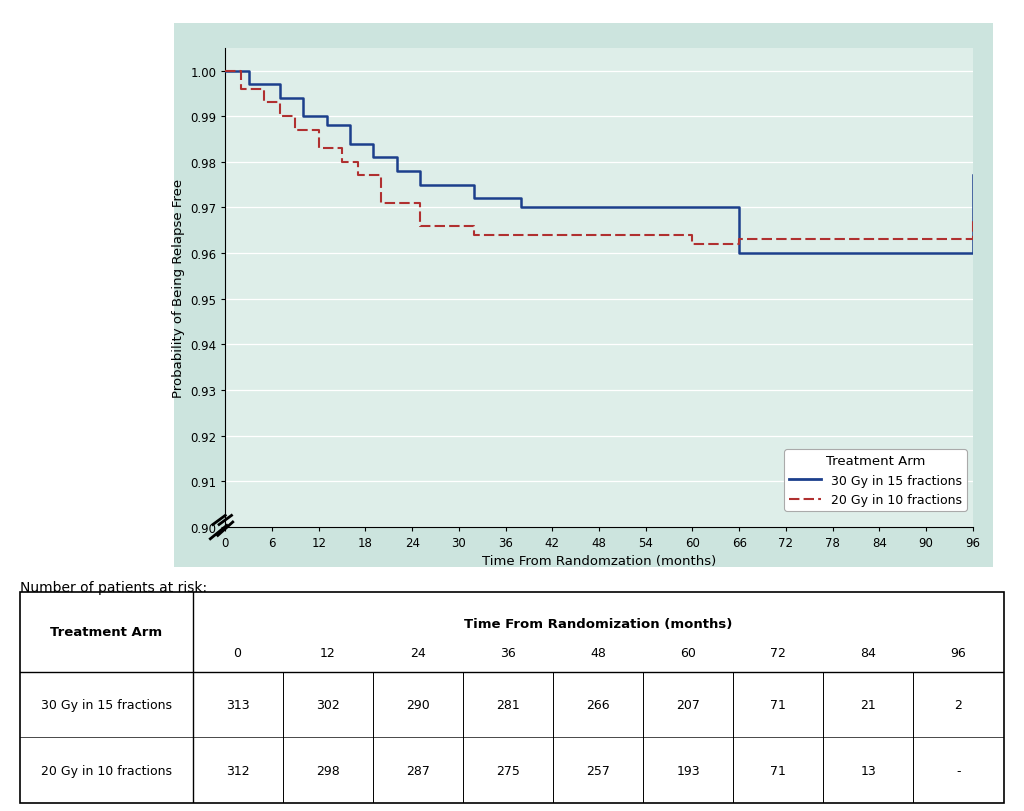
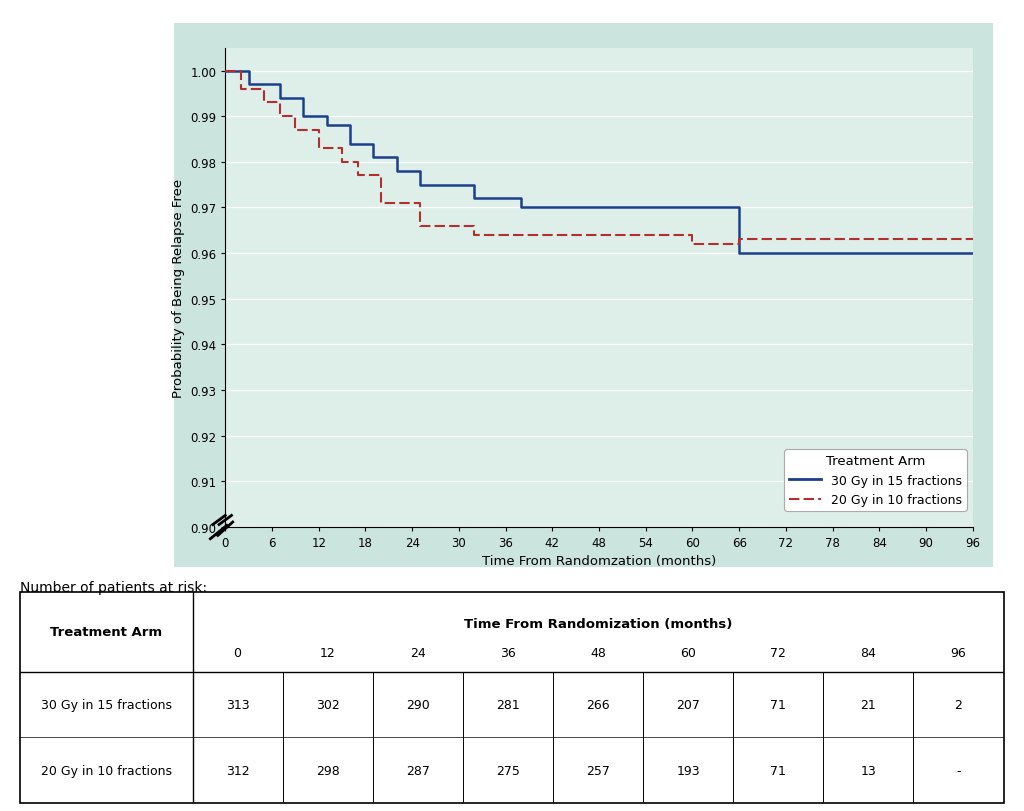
30 Gy in 15 fractions/96: 0.977 -> 0.960
20 Gy in 10 fractions/96: 0.968 -> 0.963
